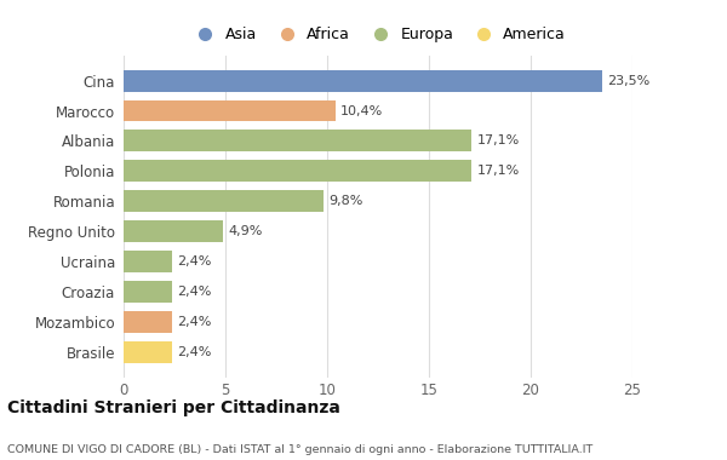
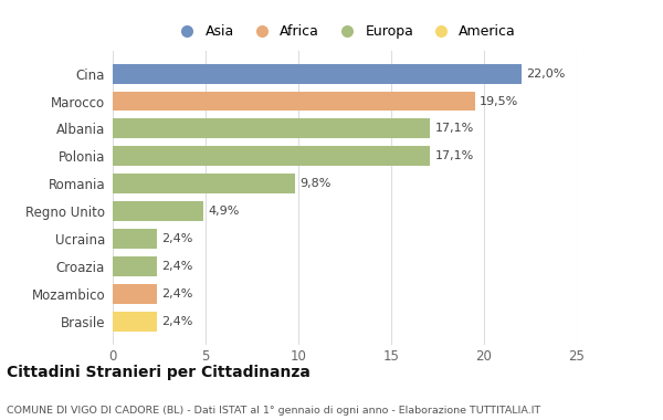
Cina: 23,5% -> 22,0%
Marocco: 10,4% -> 19,5%
